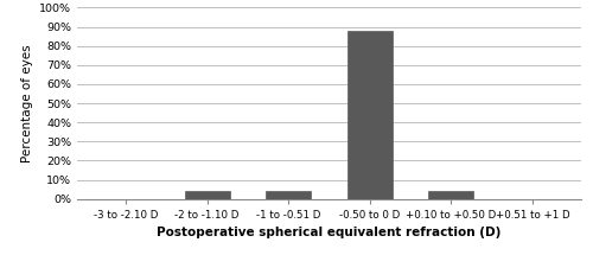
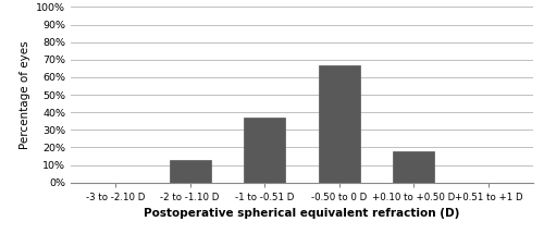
-2 to -1.10 D: 4% -> 13%
-1 to -0.51 D: 4% -> 37%
-0.50 to 0 D: 88% -> 67%
+0.10 to +0.50 D: 4% -> 18%
